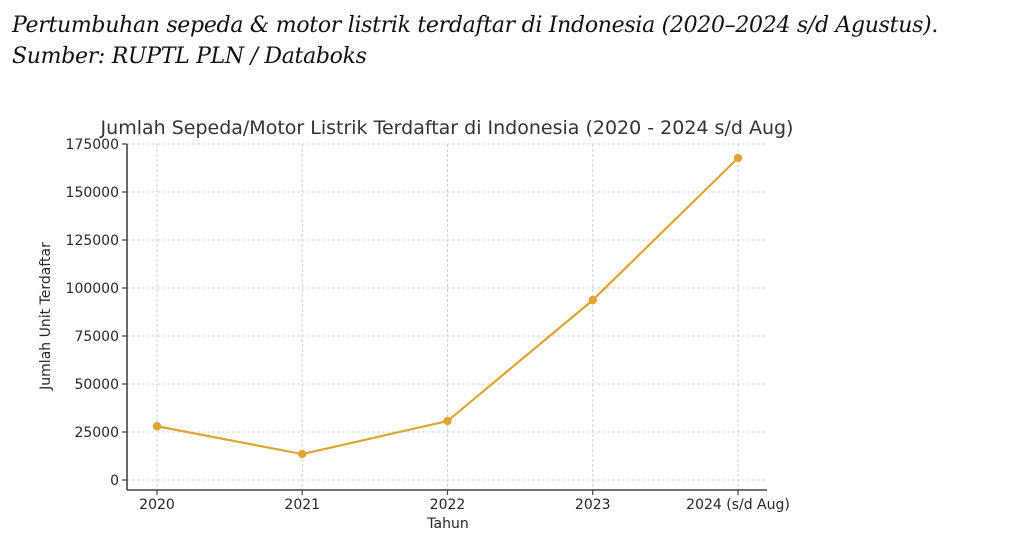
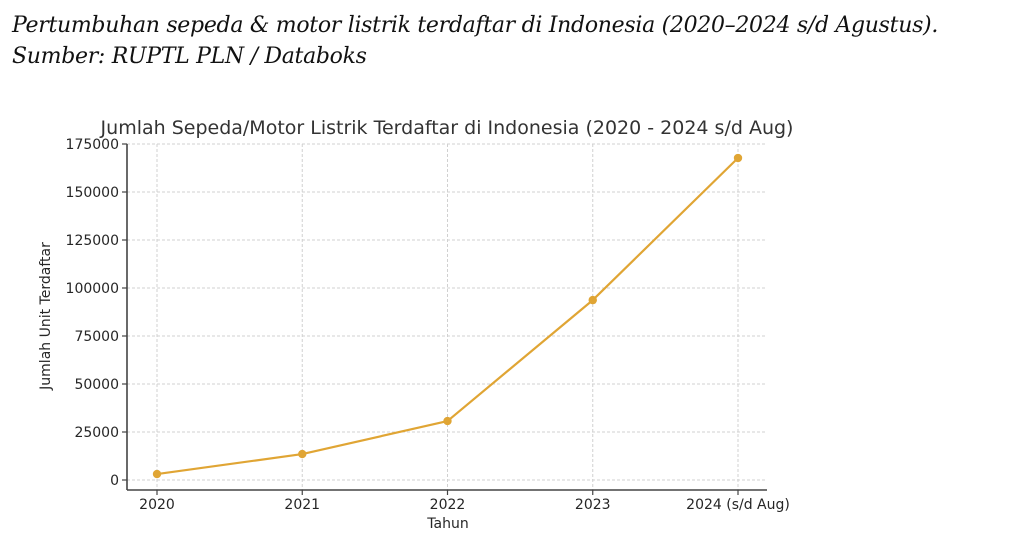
2020: 28000 -> 3000
